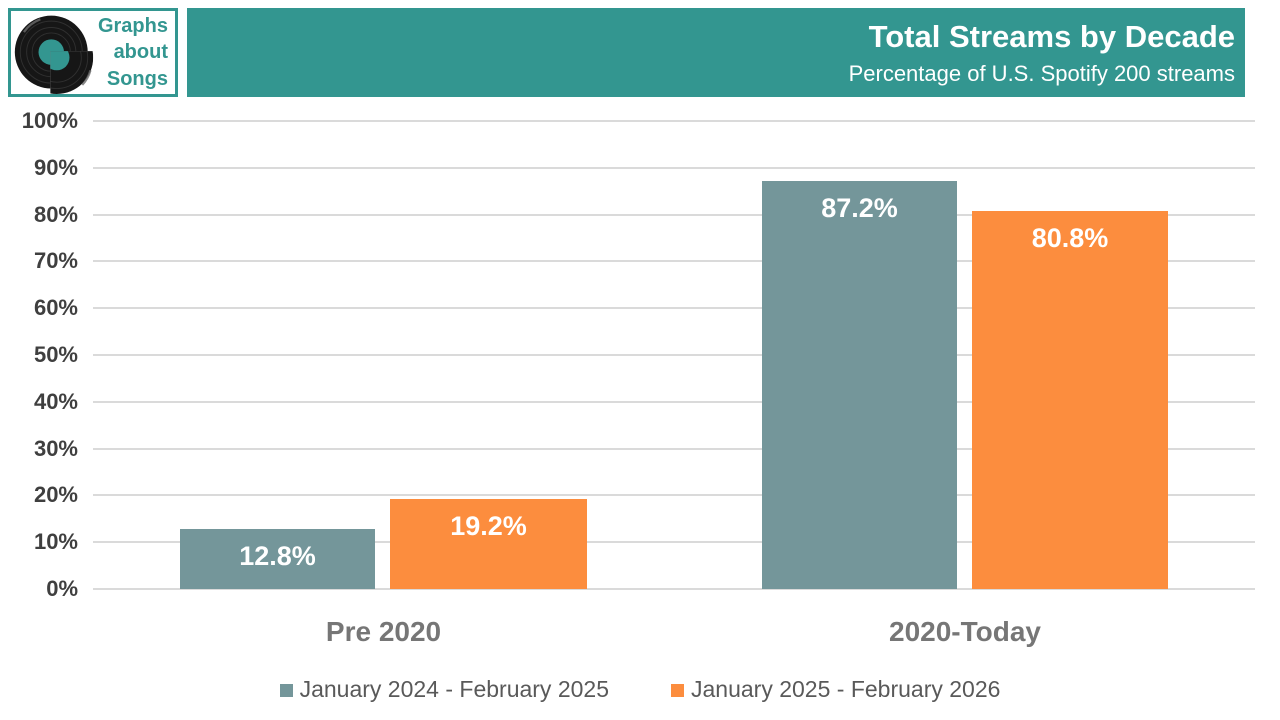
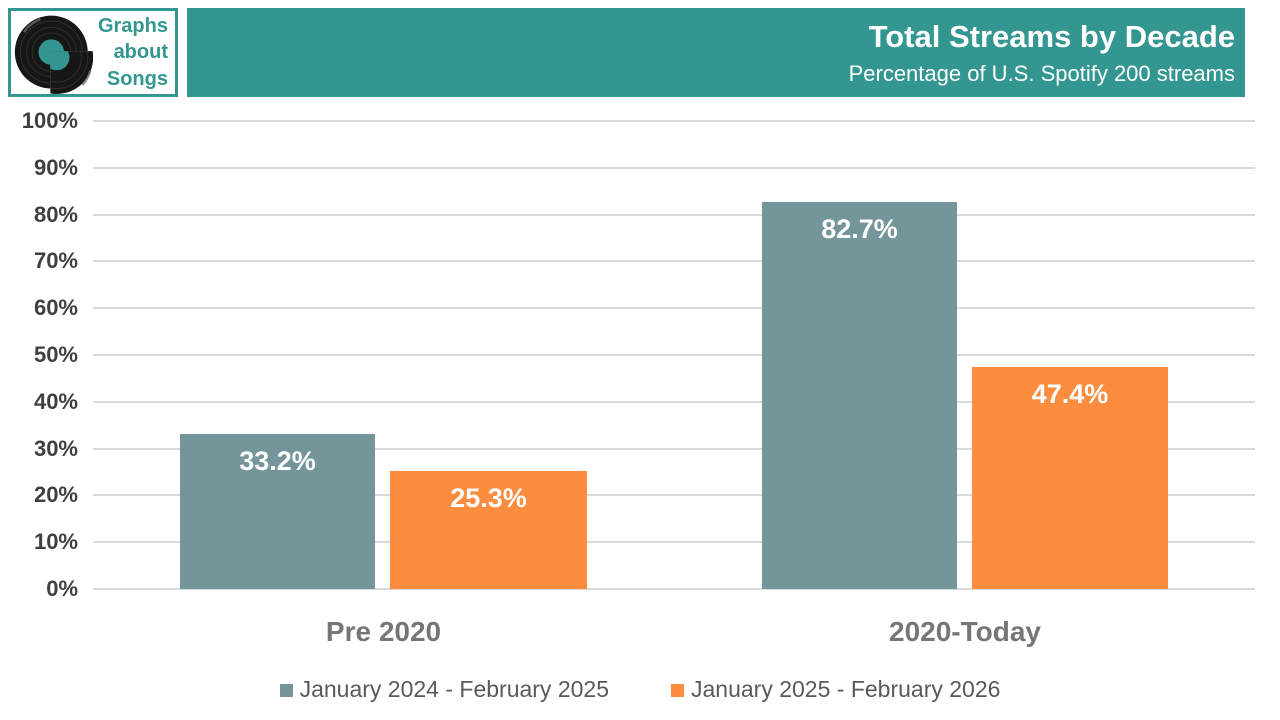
January 2024 - February 2025/Pre 2020: 12.8% -> 33.2%
January 2025 - February 2026/Pre 2020: 19.2% -> 25.3%
January 2024 - February 2025/2020-Today: 87.2% -> 82.7%
January 2025 - February 2026/2020-Today: 80.8% -> 47.4%
